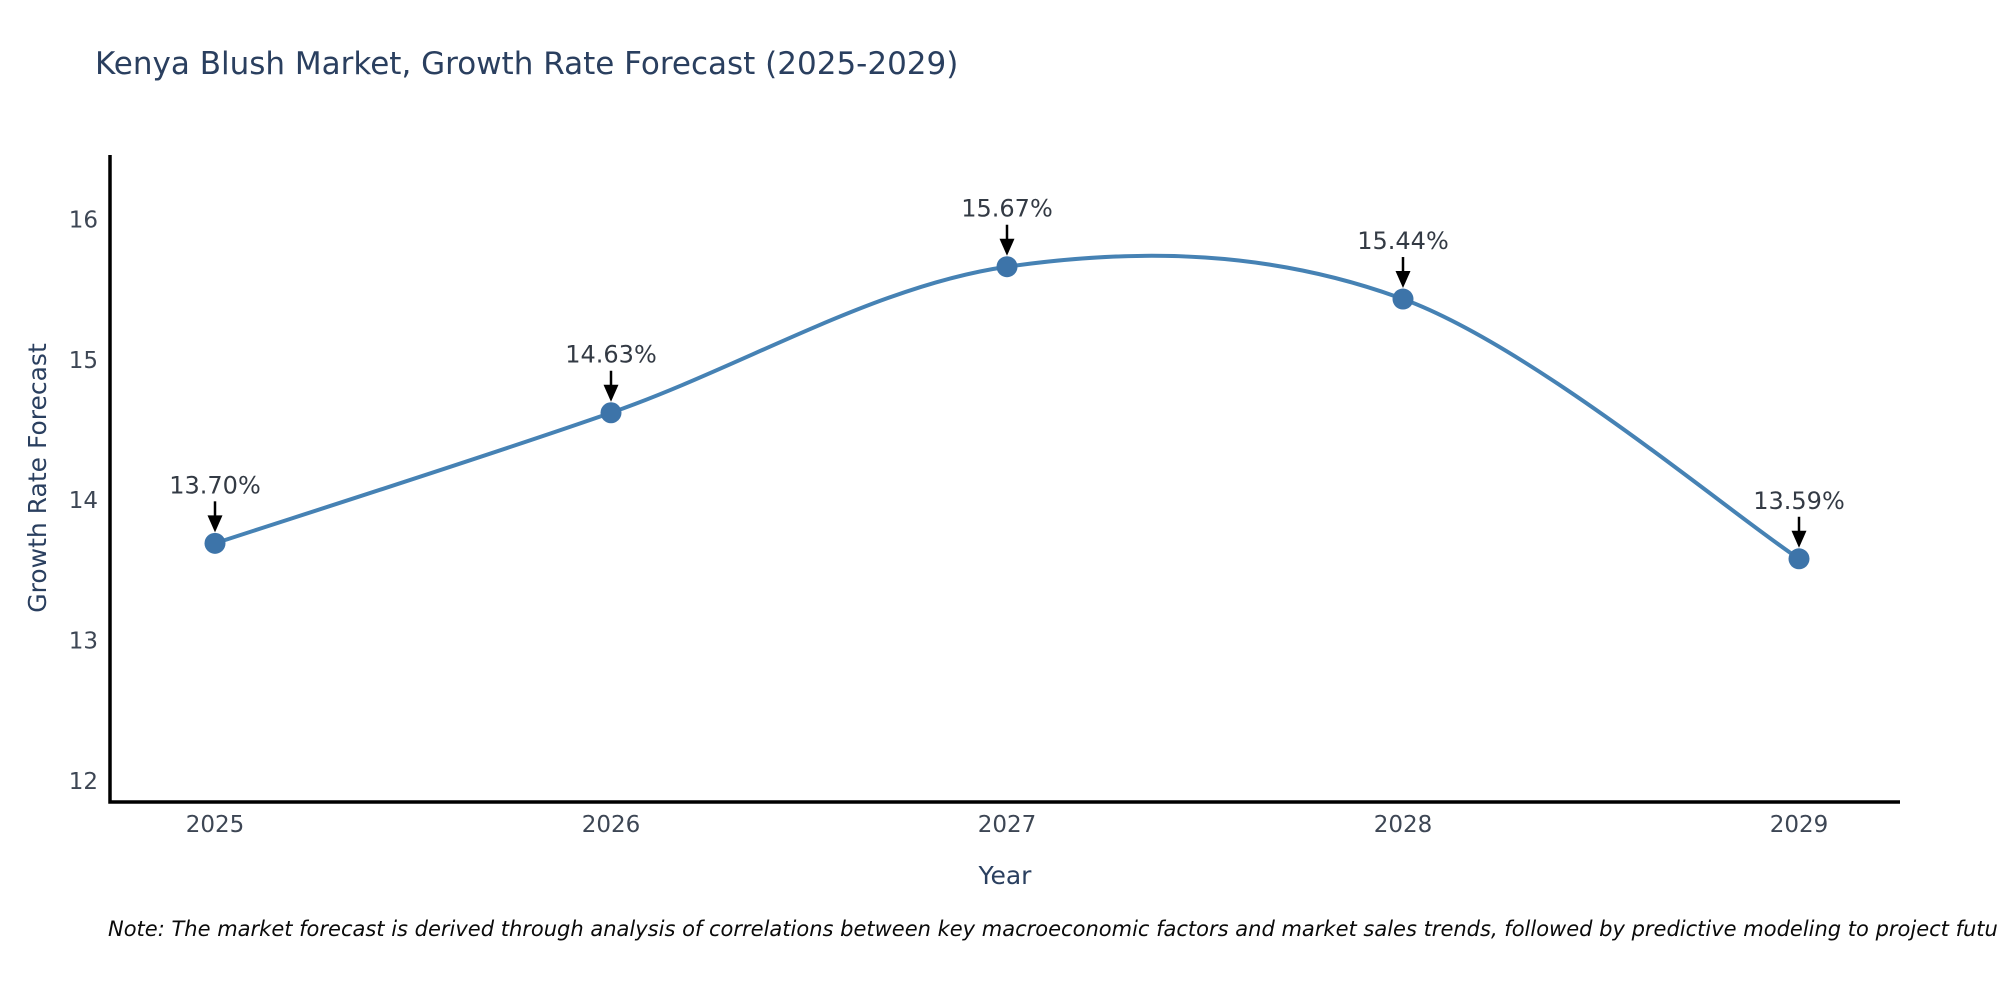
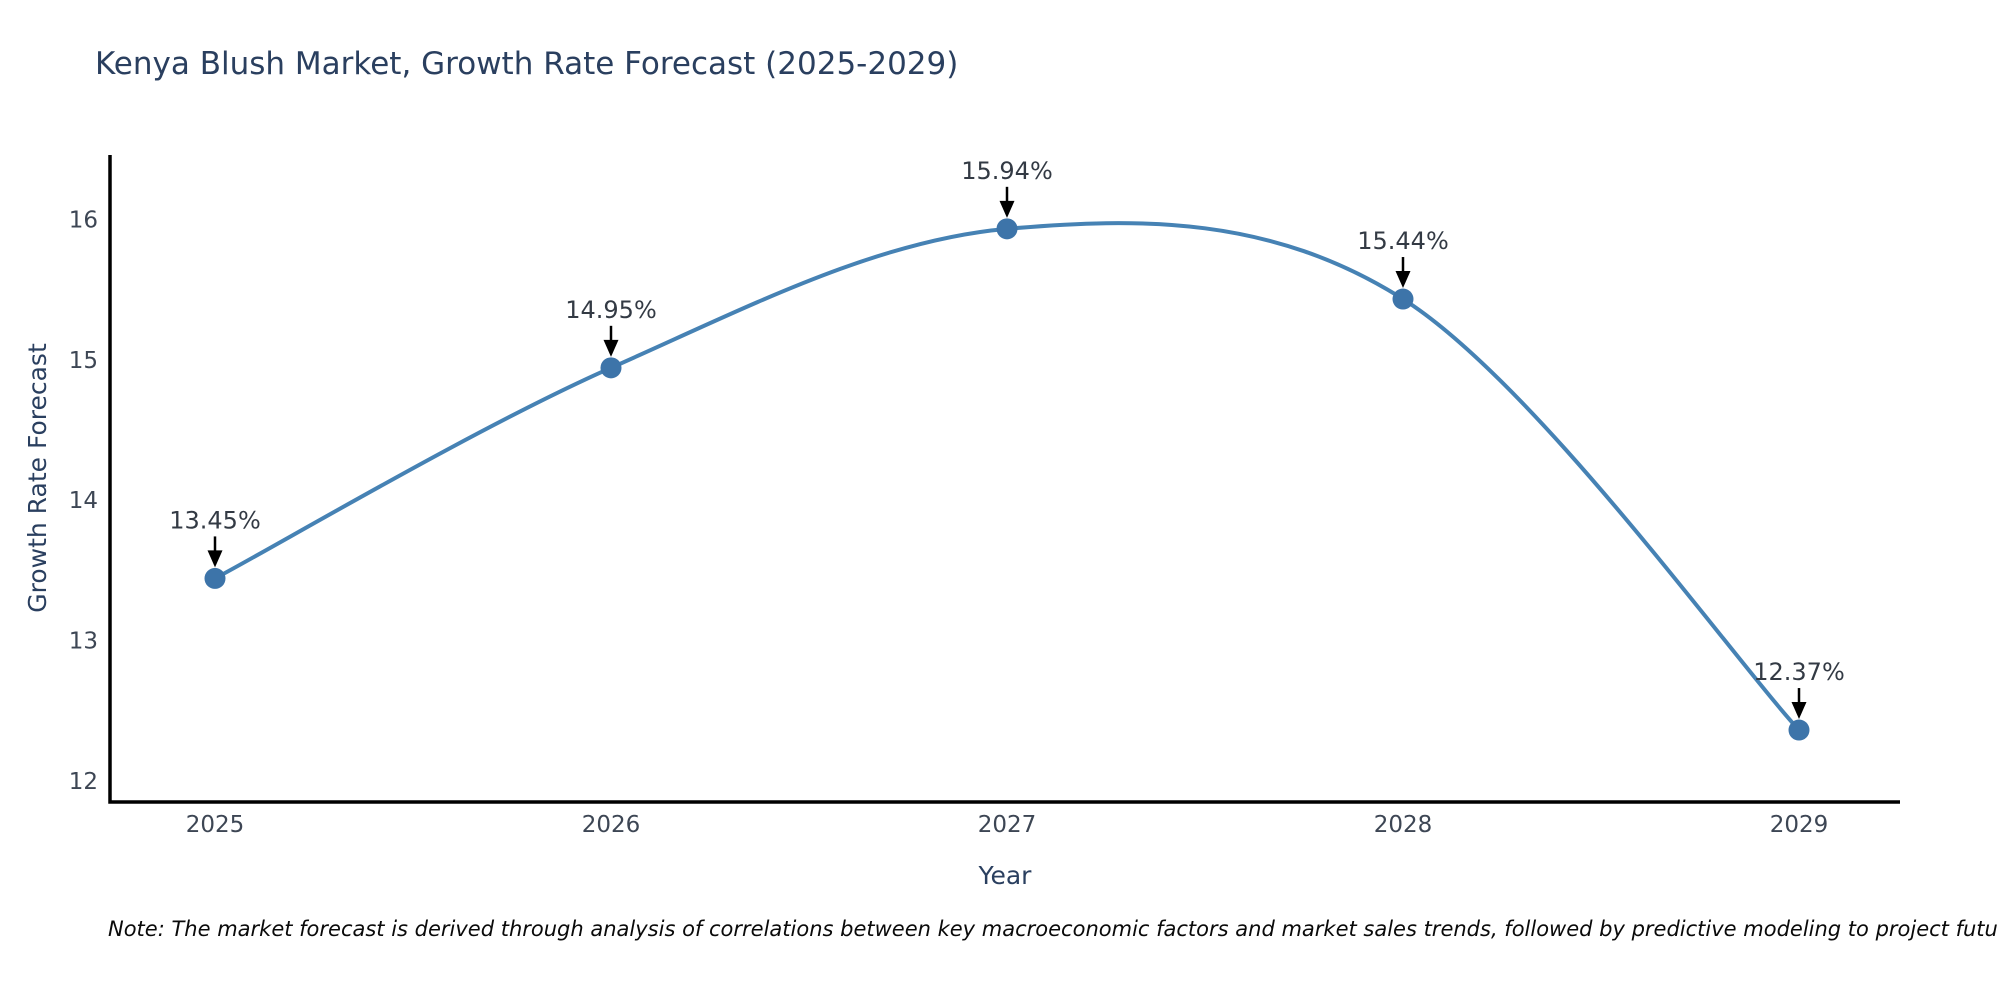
2025: 13.70% -> 13.45%
2026: 14.63% -> 14.95%
2027: 15.67% -> 15.94%
2029: 13.59% -> 12.37%
